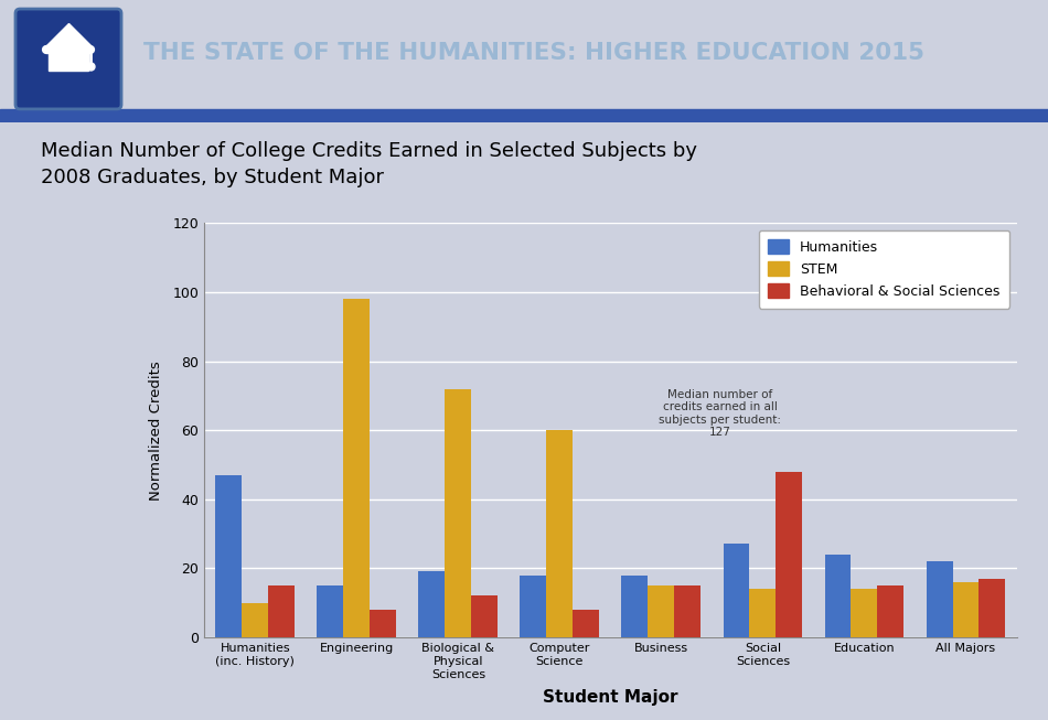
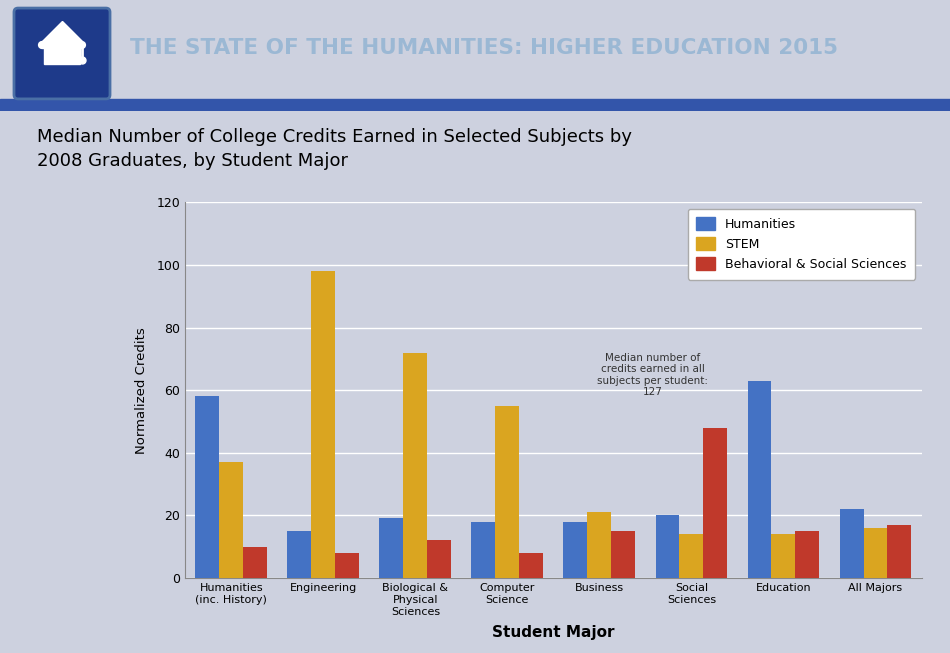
Humanities/Humanities (inc. History): 47 -> 58
STEM/Humanities (inc. History): 10 -> 37
Behavioral & Social Sciences/Humanities (inc. History): 15 -> 10
STEM/Computer Science: 60 -> 55
STEM/Business: 15 -> 21
Humanities/Social Sciences: 27 -> 20
Humanities/Education: 24 -> 63
